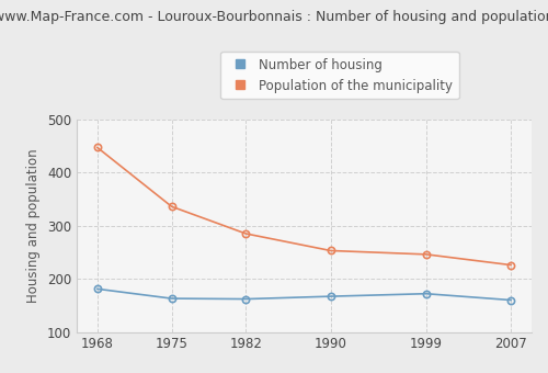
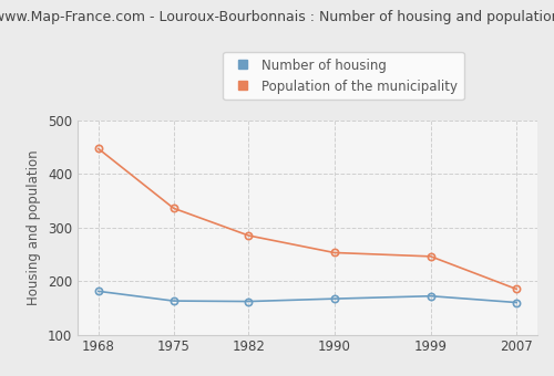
Population of the municipality/2007: 226 -> 185
